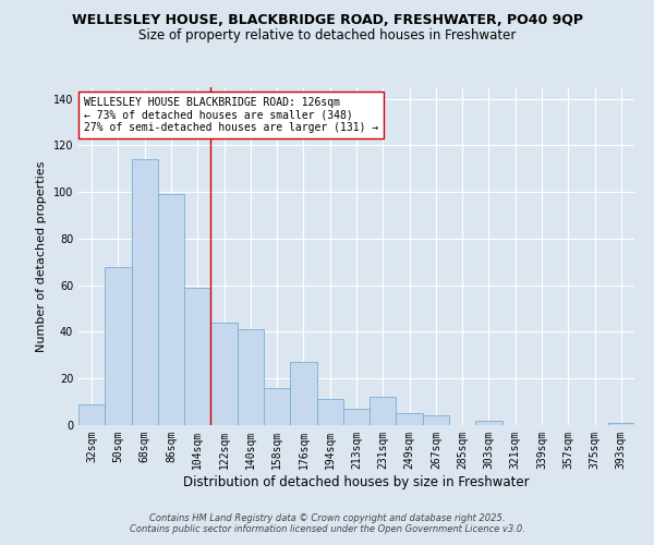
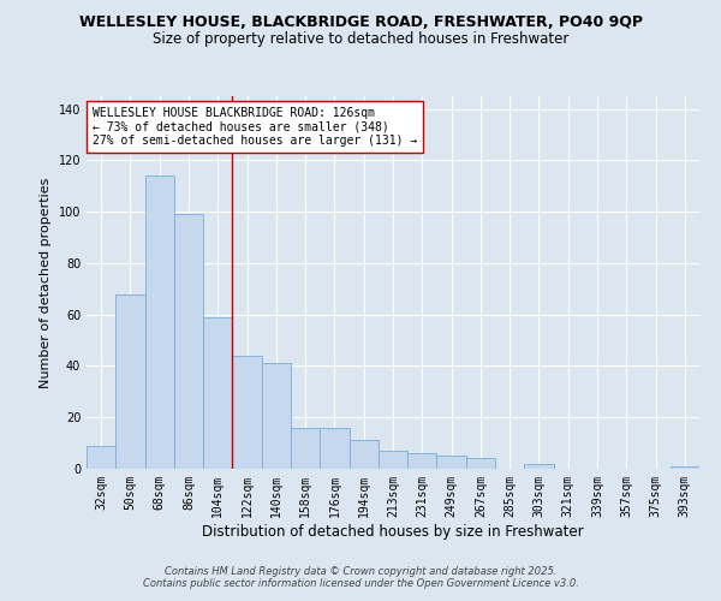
176sqm: 27 -> 16
231sqm: 12 -> 6
